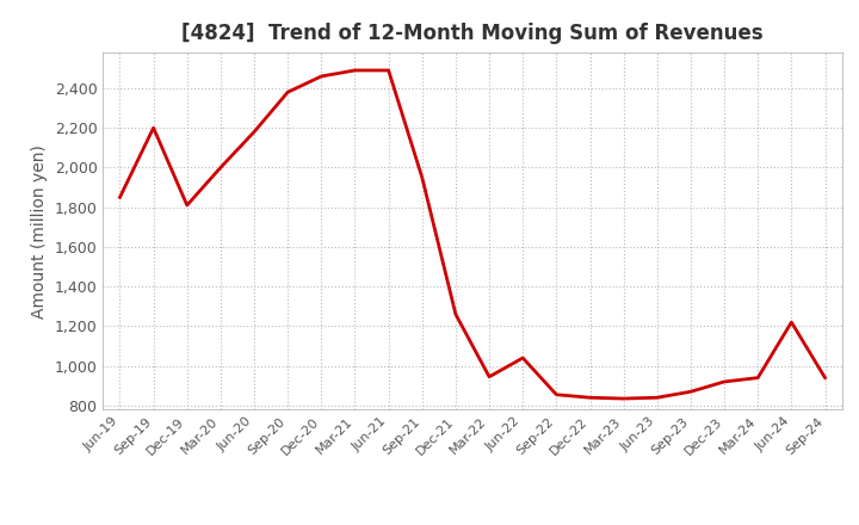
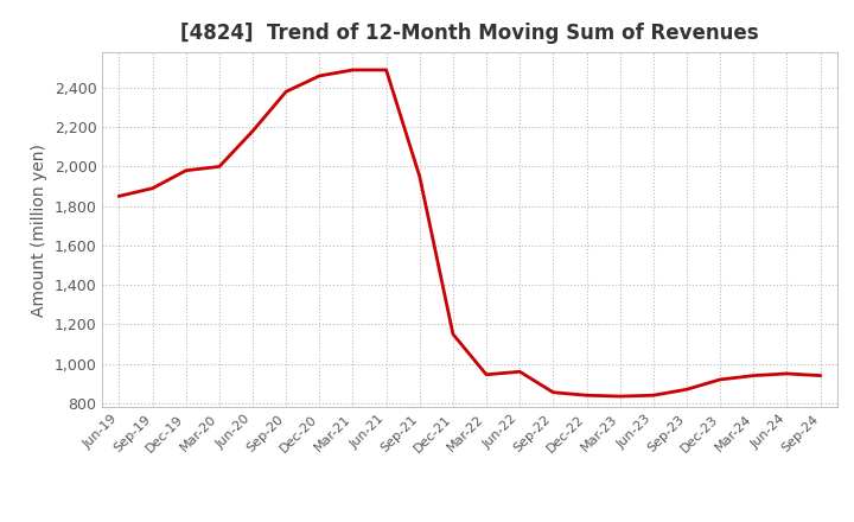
Sep-19: 2,200 -> 1,890
Dec-19: 1,810 -> 1,980
Dec-21: 1,260 -> 1,150
Jun-22: 1,040 -> 960
Jun-24: 1,220 -> 950
